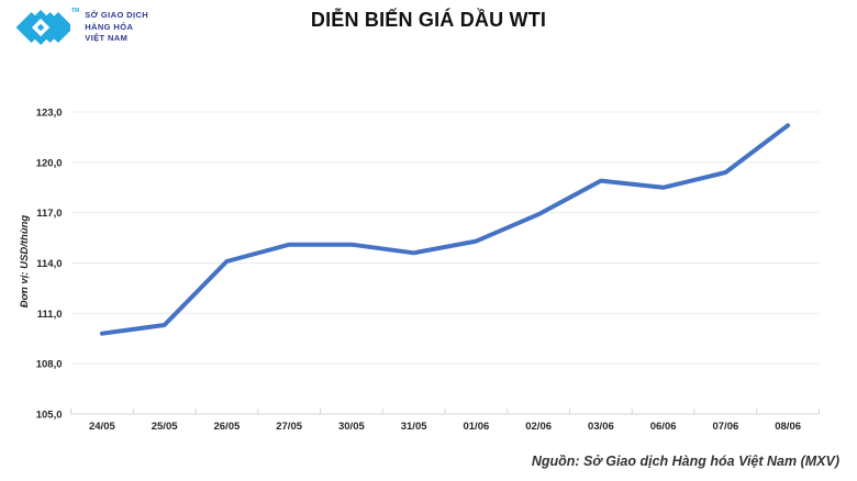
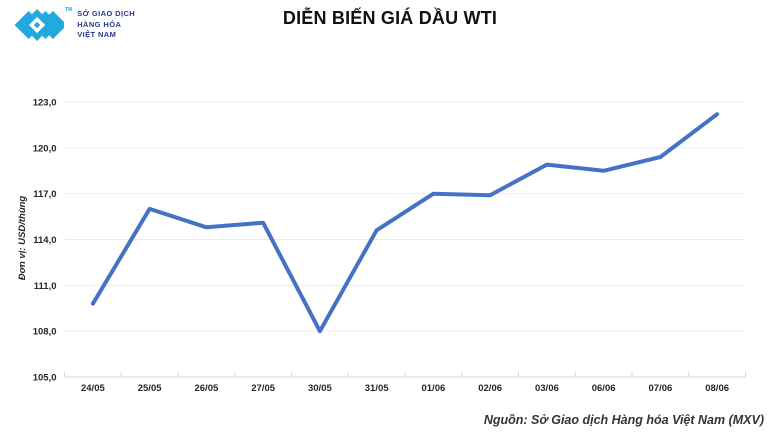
25/05: 110,3 -> 116,0
26/05: 114,1 -> 114,8
30/05: 115,1 -> 108,0
01/06: 115,3 -> 117,0
